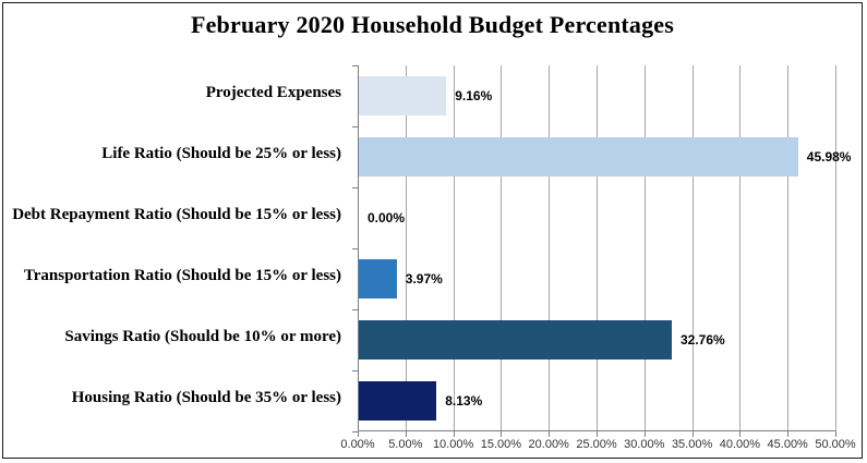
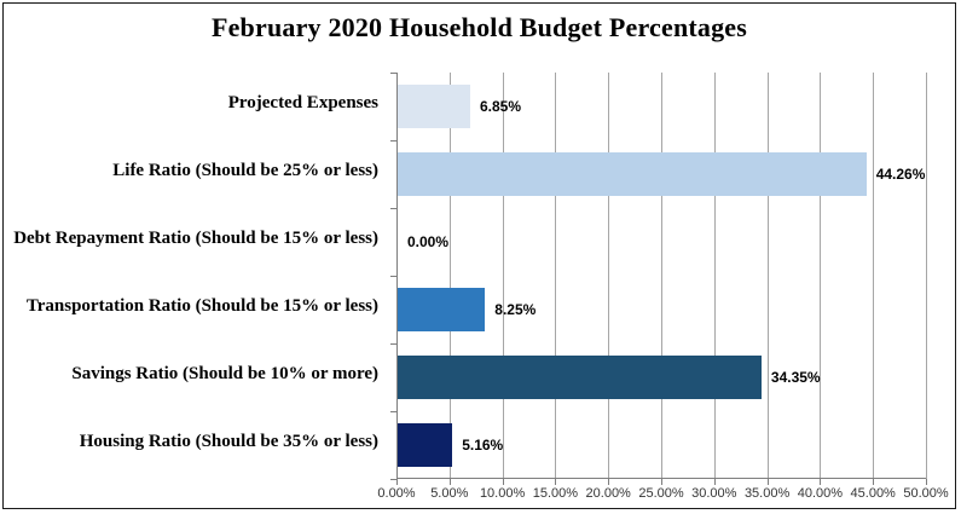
Projected Expenses: 9.16% -> 6.85%
Life Ratio (Should be 25% or less): 45.98% -> 44.26%
Transportation Ratio (Should be 15% or less): 3.97% -> 8.25%
Savings Ratio (Should be 10% or more): 32.76% -> 34.35%
Housing Ratio (Should be 35% or less): 8.13% -> 5.16%
